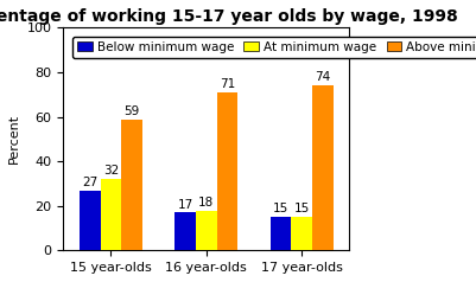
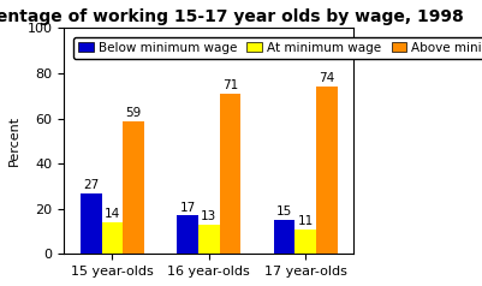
At minimum wage/15 year-olds: 32 -> 14
At minimum wage/16 year-olds: 18 -> 13
At minimum wage/17 year-olds: 15 -> 11
